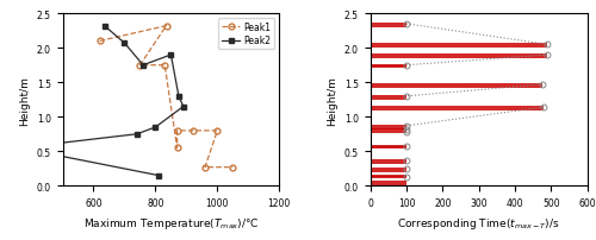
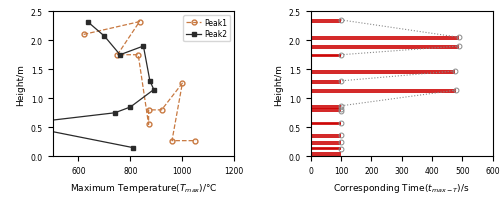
Peak1/1000: 0.80 -> 1.26
